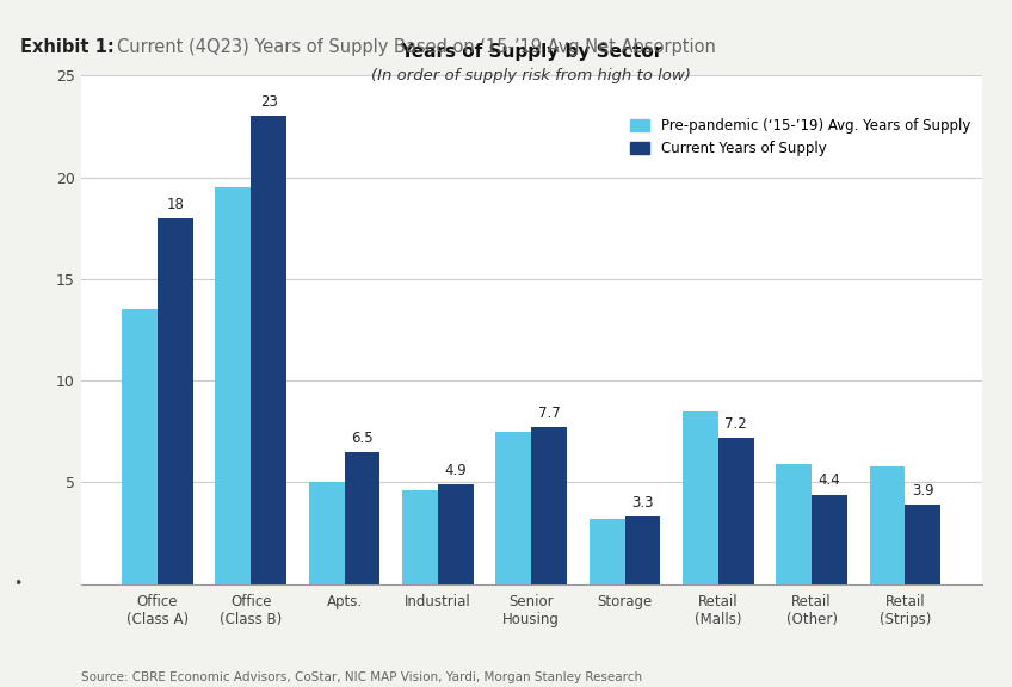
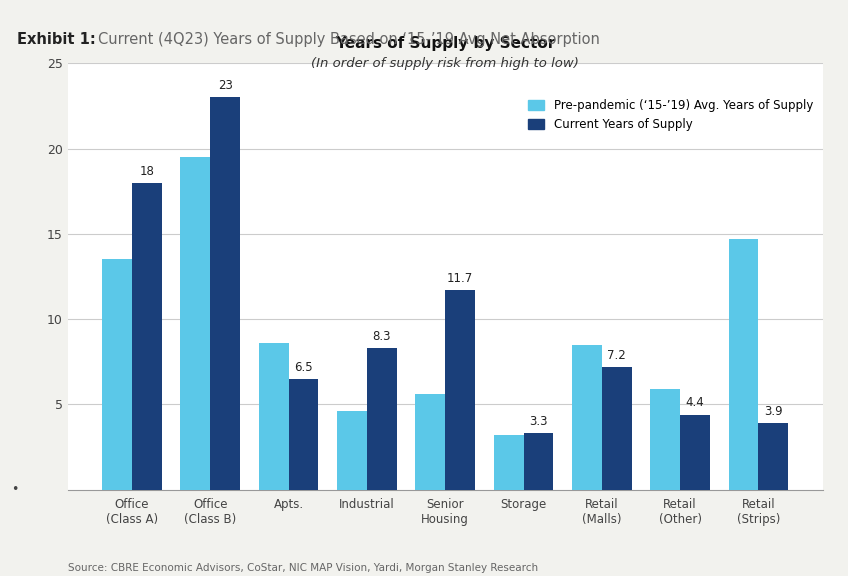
Pre-pandemic (‘15-’19) Avg. Years of Supply/Apts.: 5.0 -> 8.6
Current Years of Supply/Industrial: 4.9 -> 8.3
Pre-pandemic (‘15-’19) Avg. Years of Supply/Senior Housing: 7.5 -> 5.6
Current Years of Supply/Senior Housing: 7.7 -> 11.7
Pre-pandemic (‘15-’19) Avg. Years of Supply/Retail (Strips): 5.8 -> 14.7
